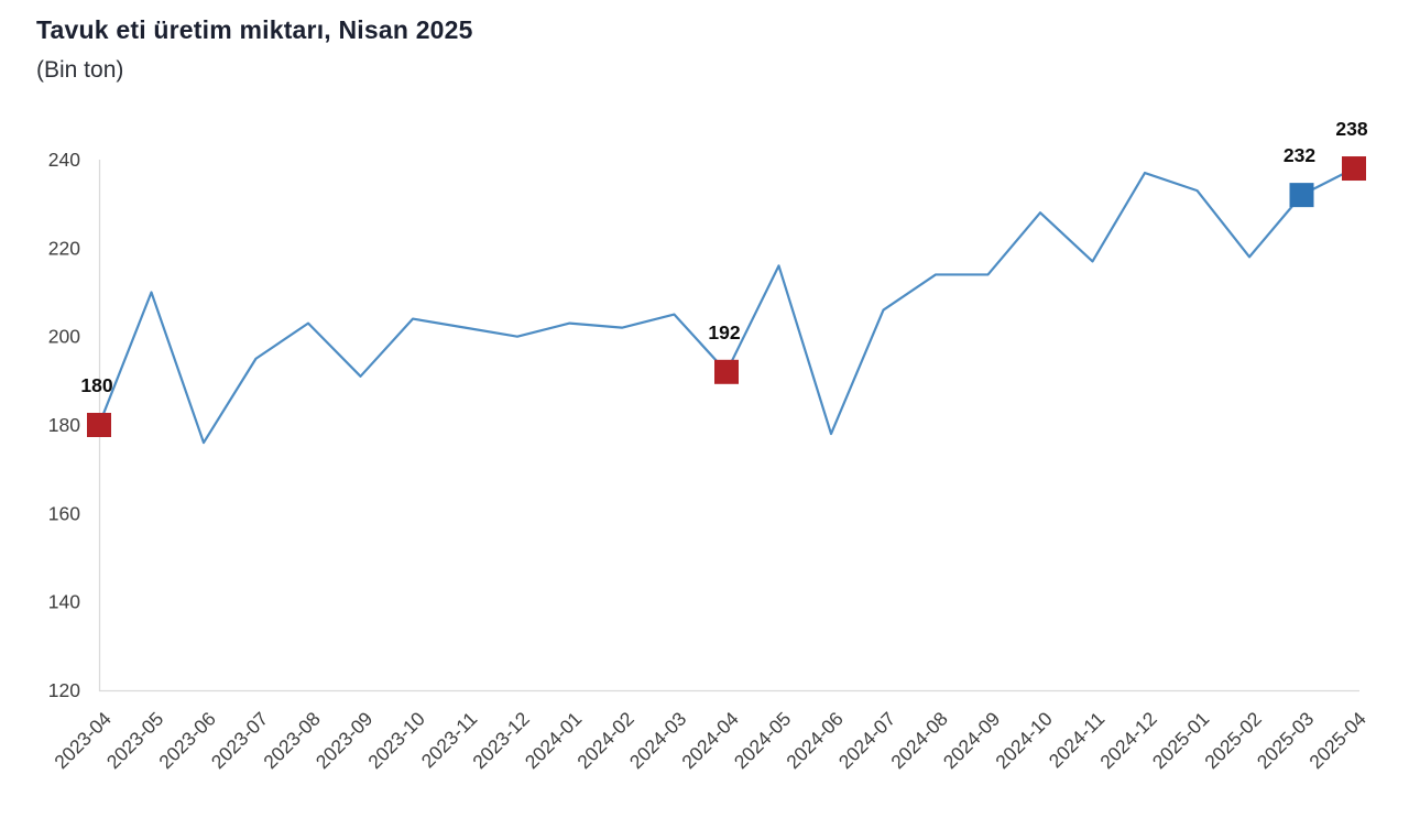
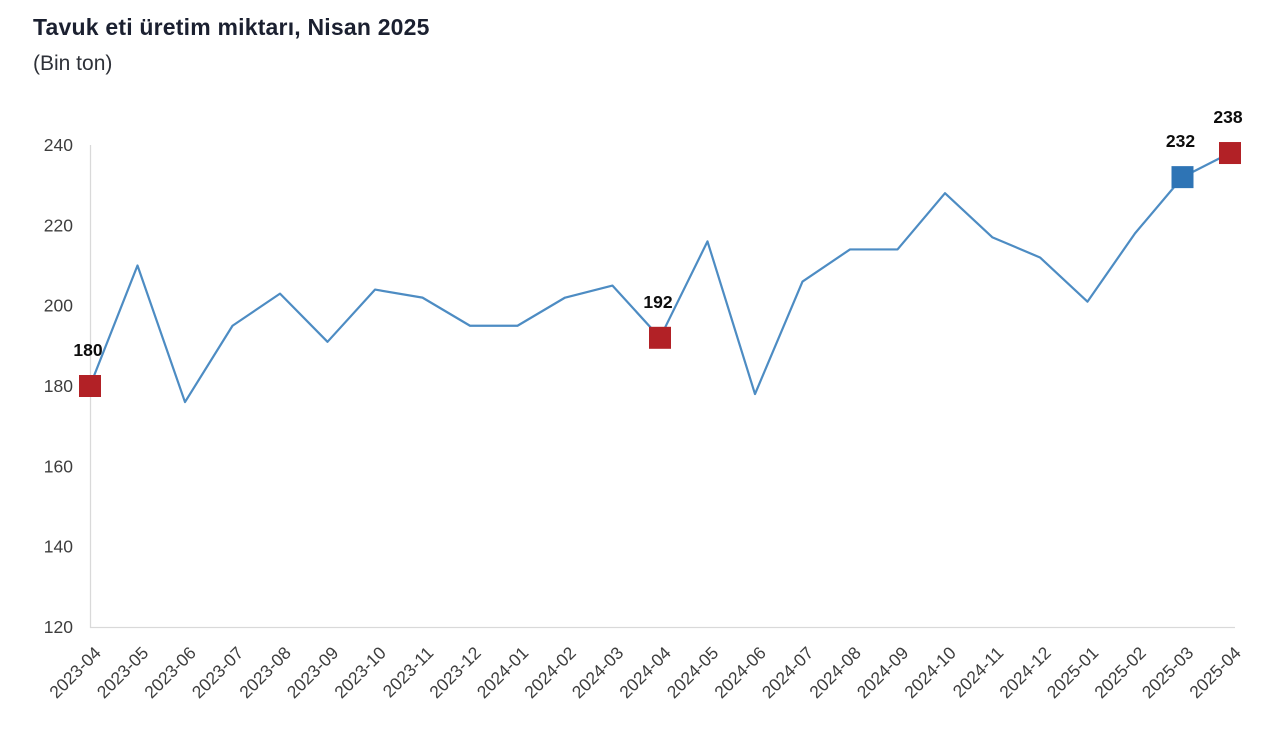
2023-12: 200 -> 195
2024-01: 203 -> 195
2024-12: 237 -> 212
2025-01: 233 -> 201
